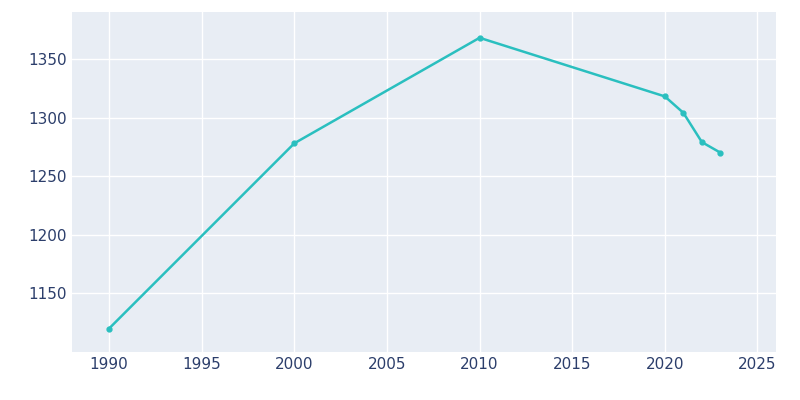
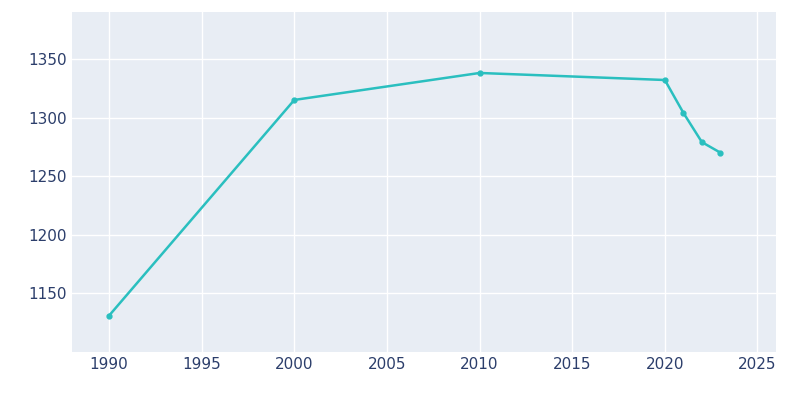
1990: 1120 -> 1131
2000: 1278 -> 1315
2010: 1368 -> 1338
2020: 1318 -> 1332
